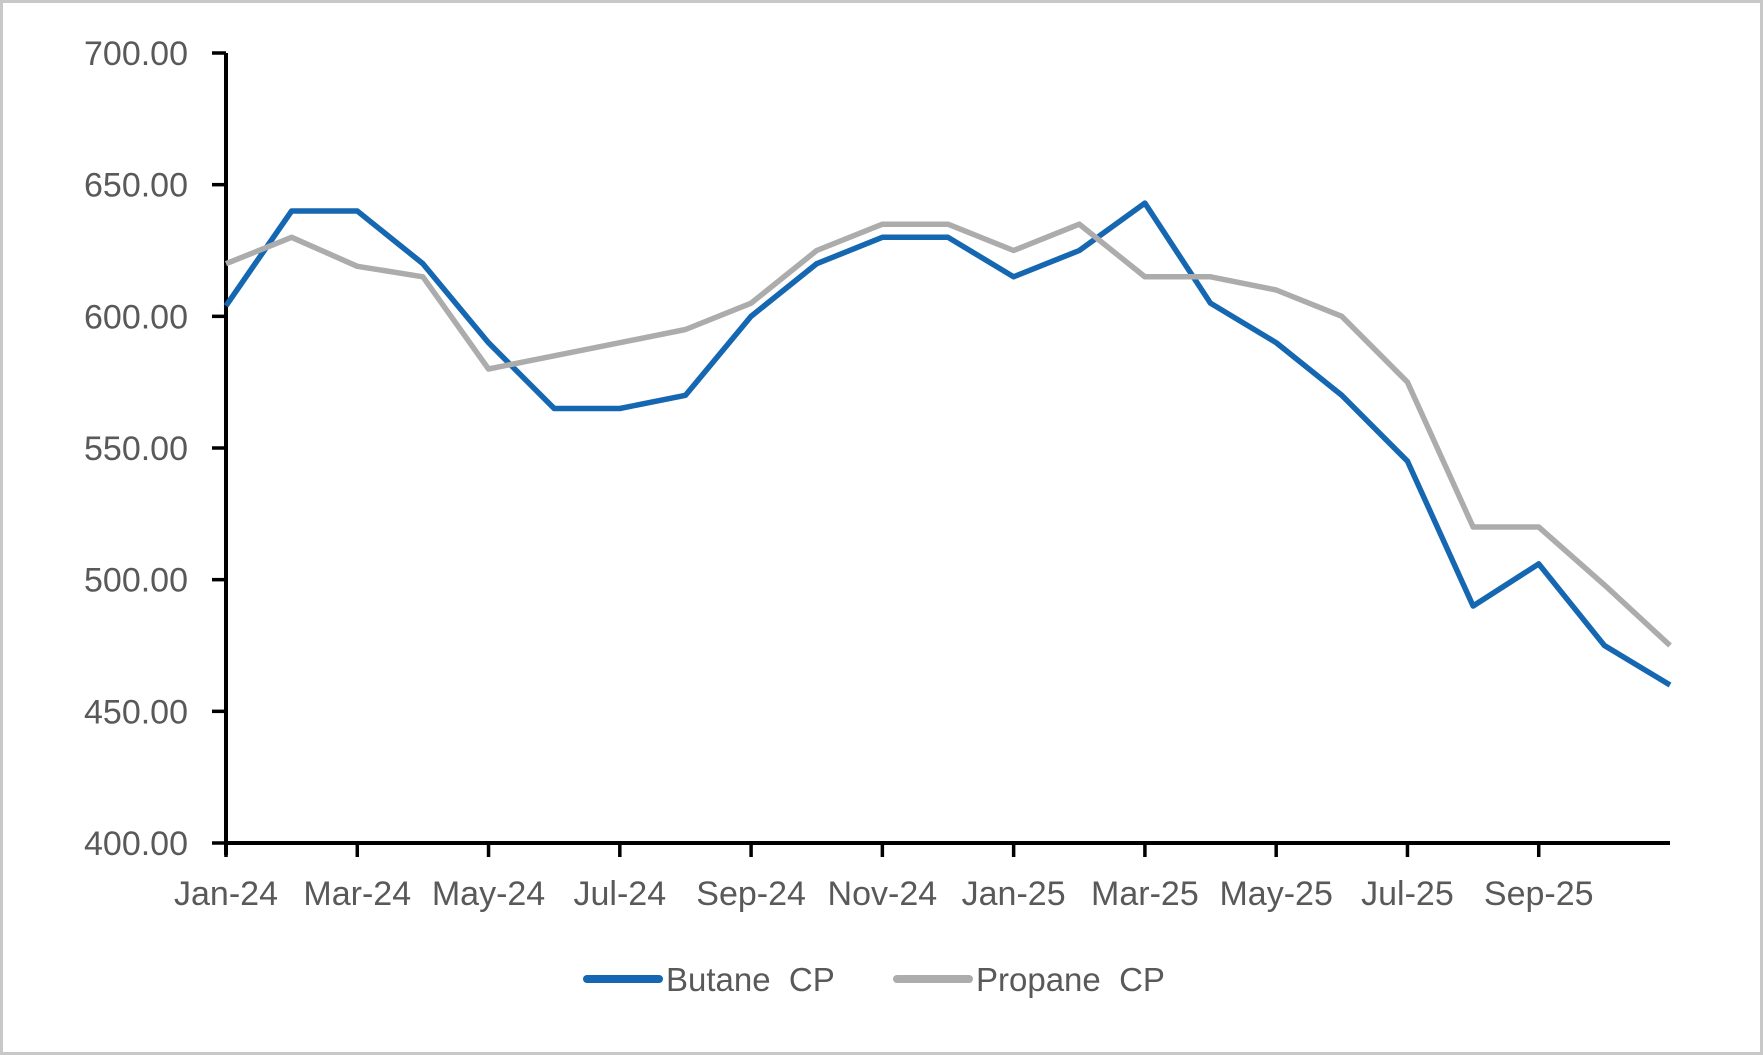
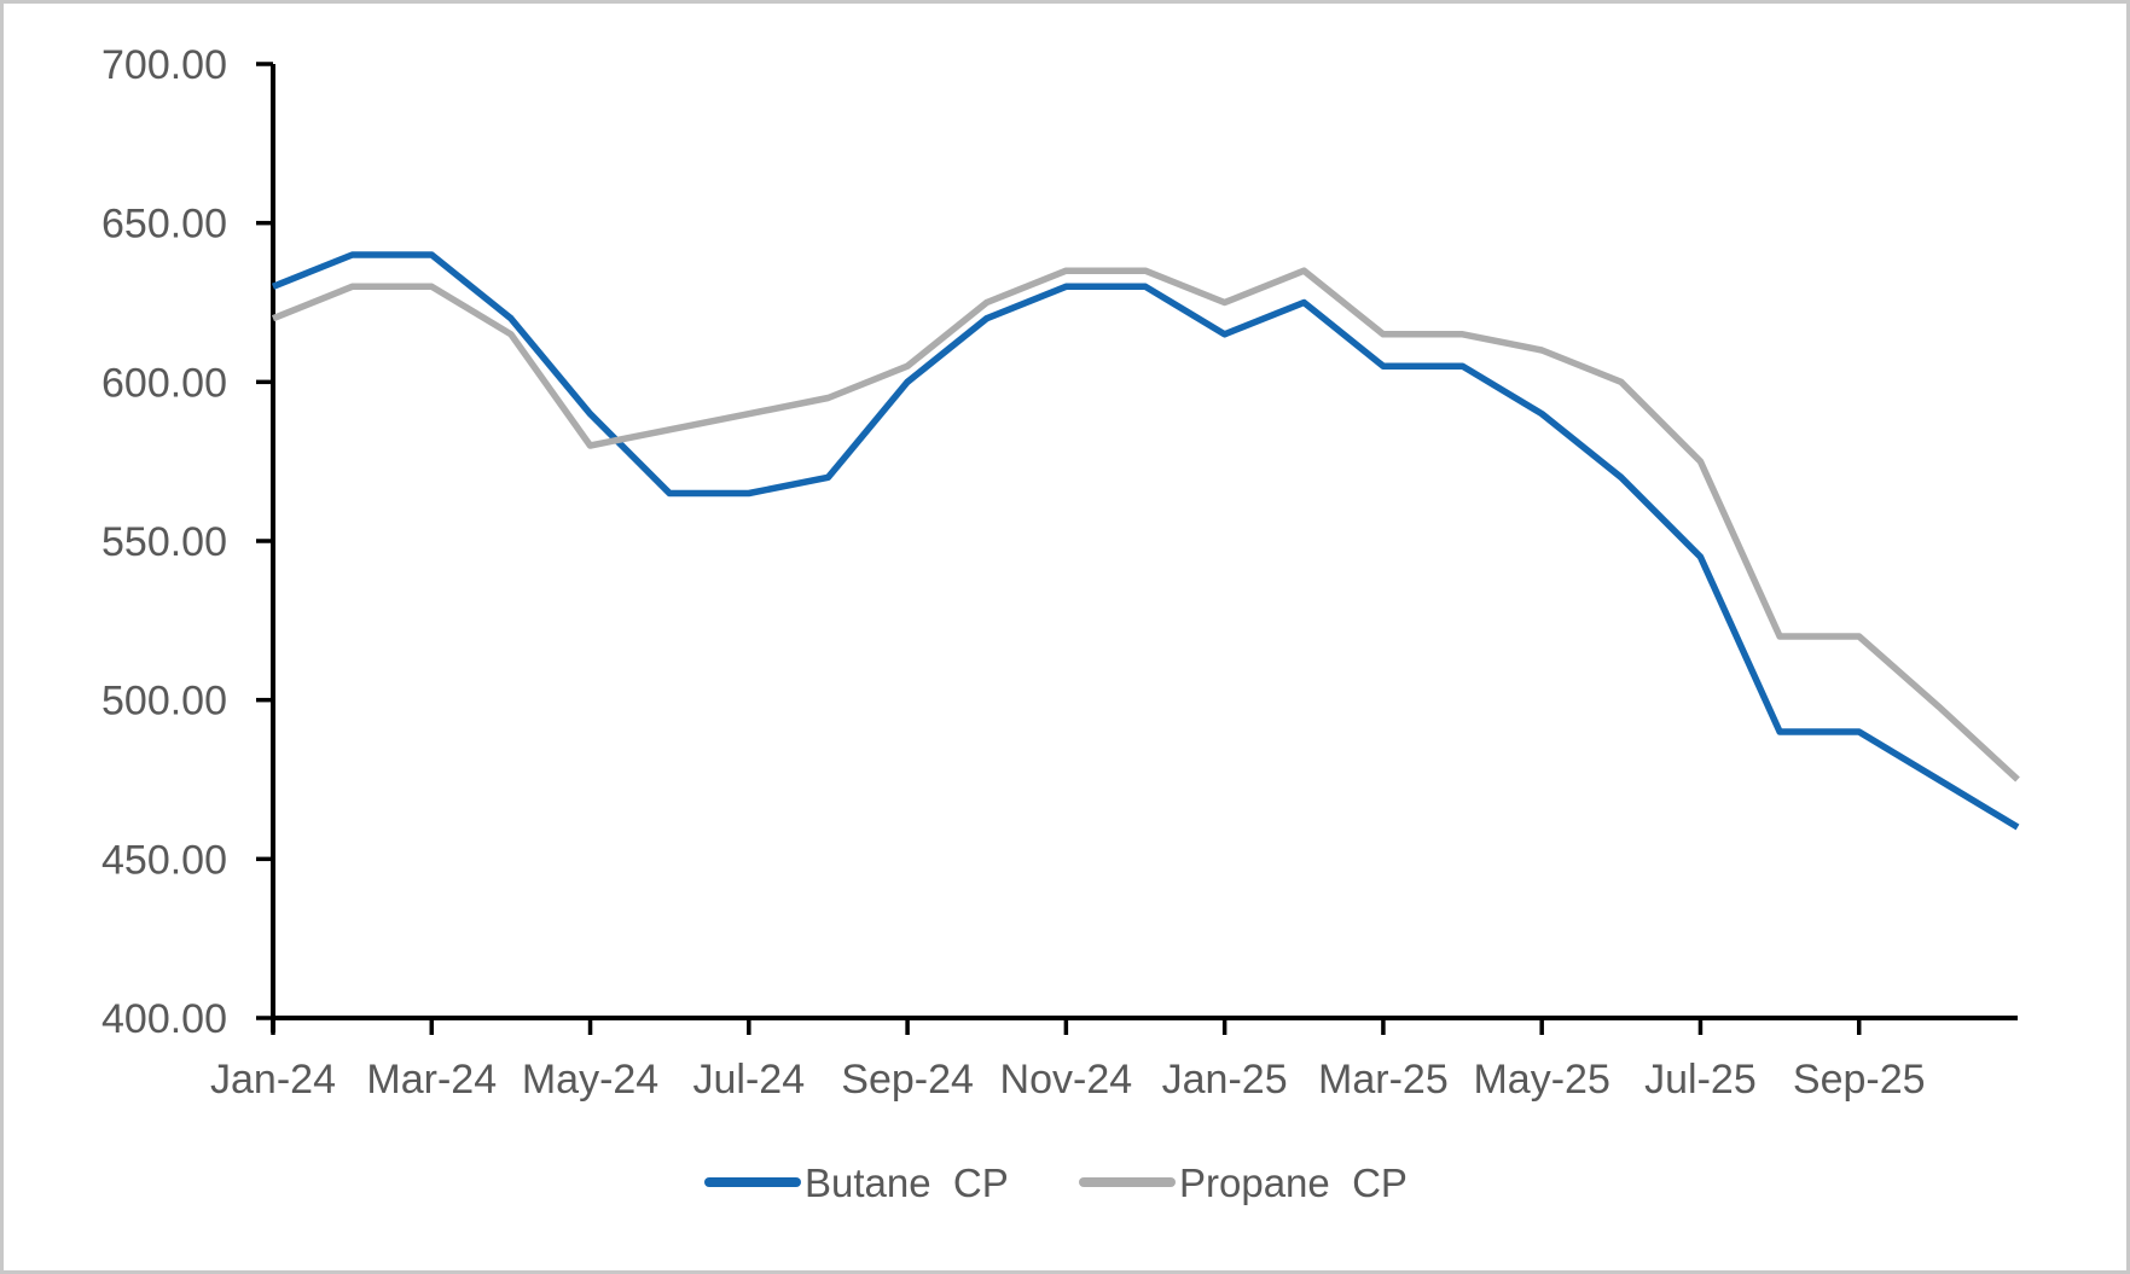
Butane CP/Jan-24: 604 -> 630
Propane CP/Mar-24: 619 -> 630
Butane CP/Mar-25: 643 -> 605
Butane CP/Sep-25: 506 -> 490
